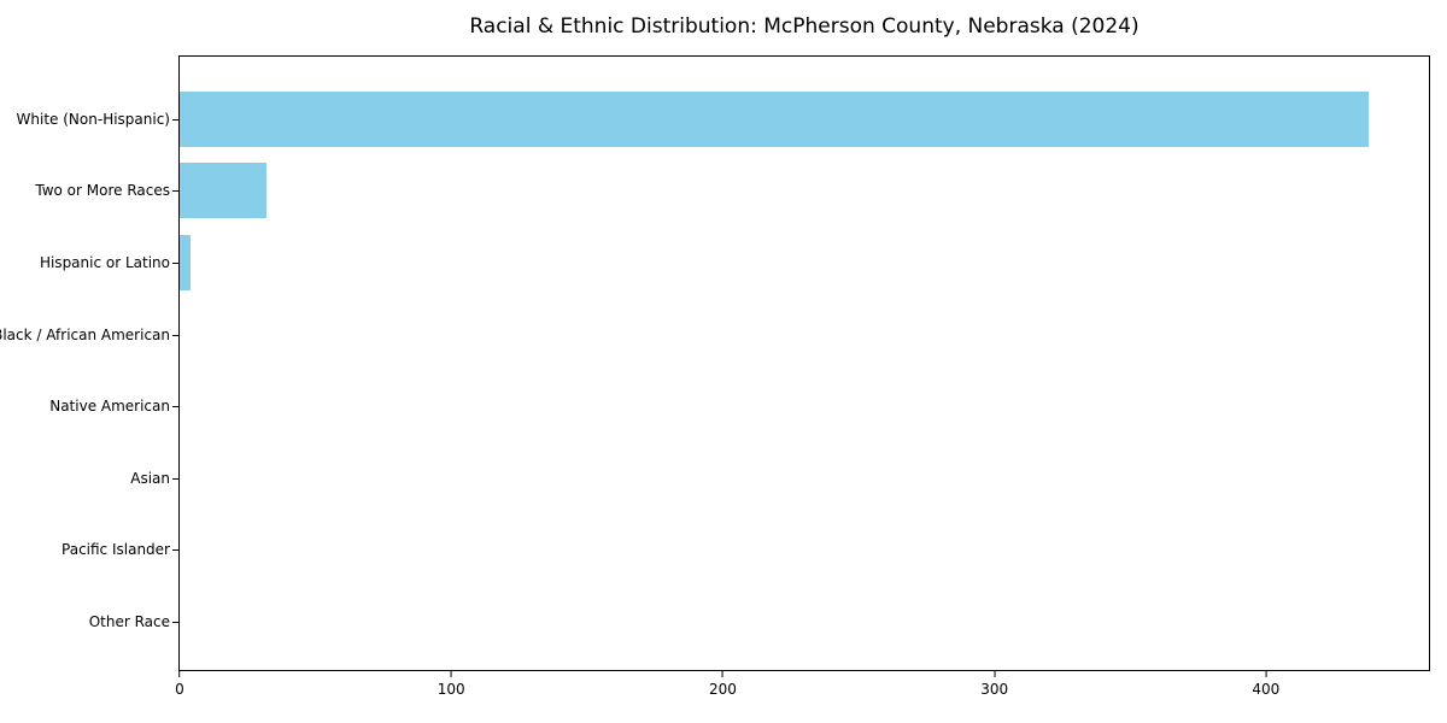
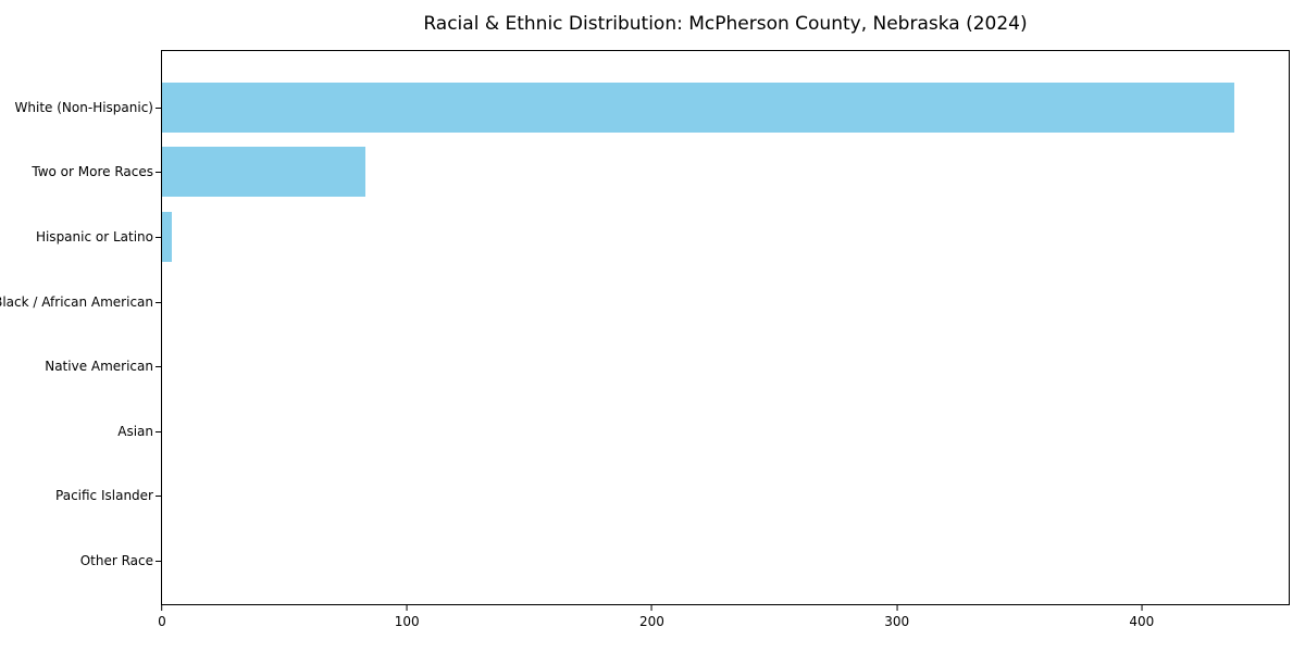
Two or More Races: 32 -> 83
